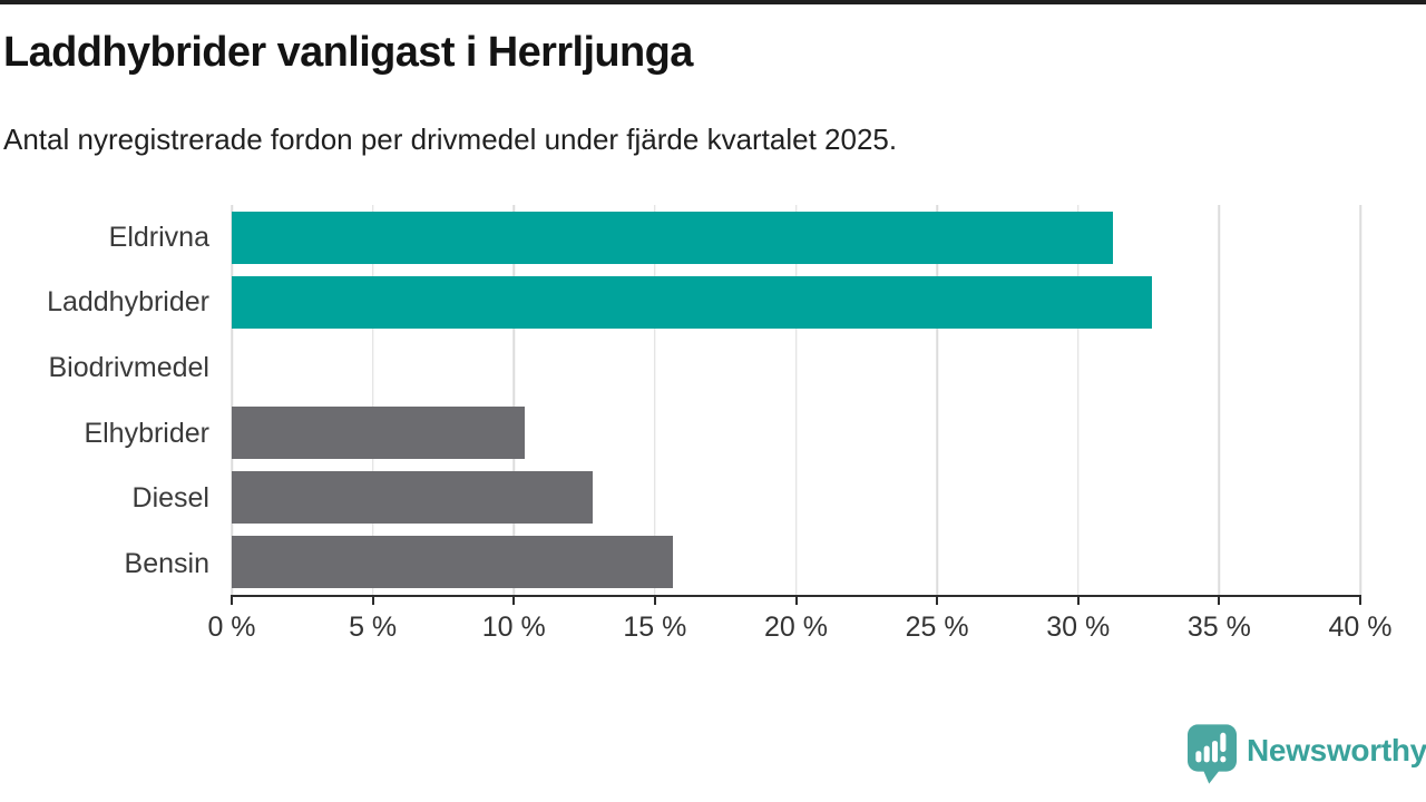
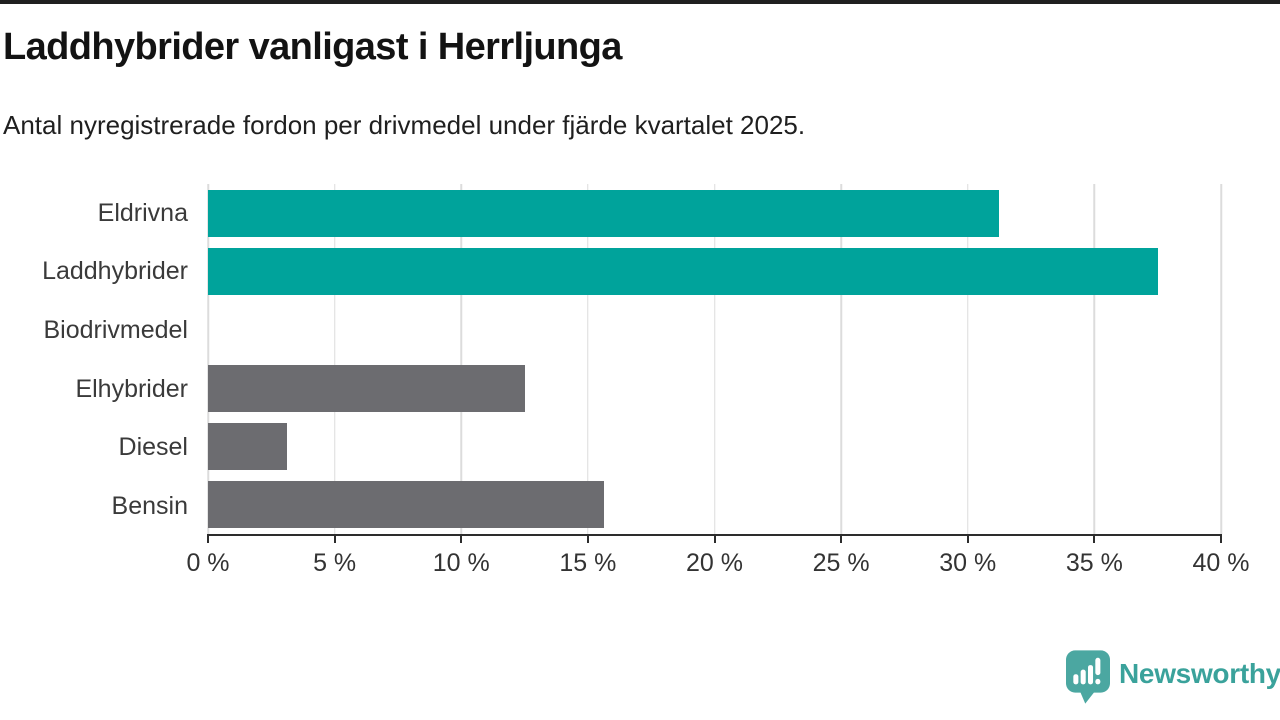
Laddhybrider: 32.6% -> 37.5%
Elhybrider: 10.4% -> 12.5%
Diesel: 12.8% -> 3.1%
